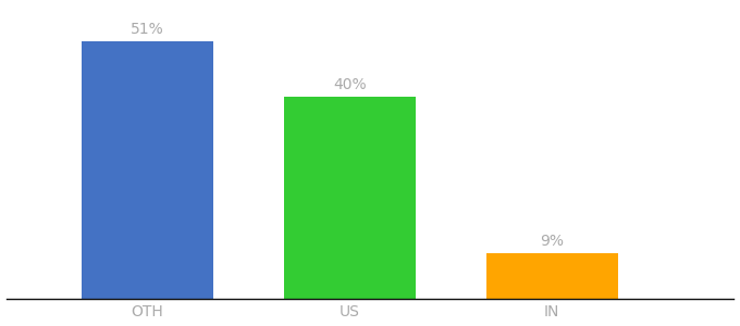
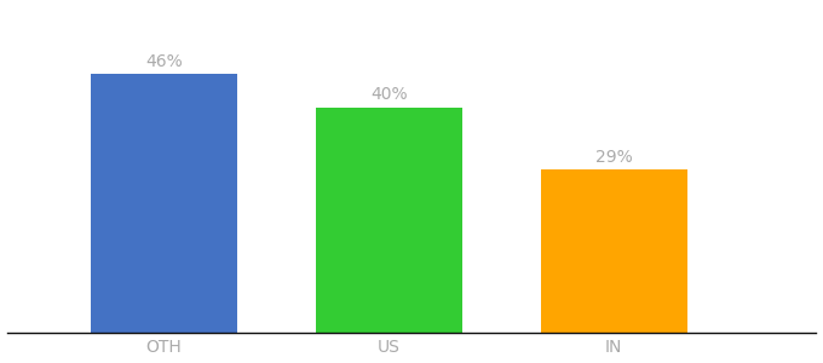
OTH: 51% -> 46%
IN: 9% -> 29%
